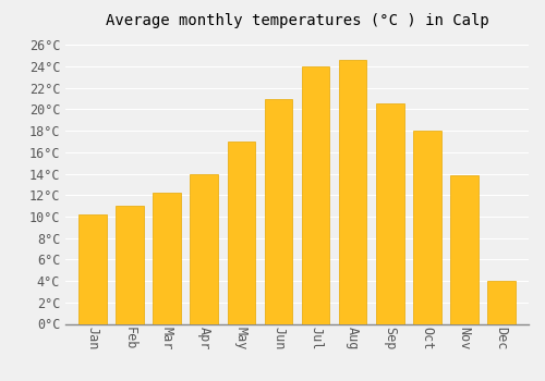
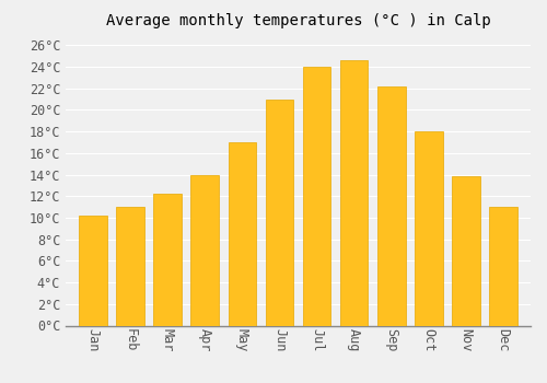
Sep: 20.6°C -> 22.2°C
Dec: 4.0°C -> 11.0°C
